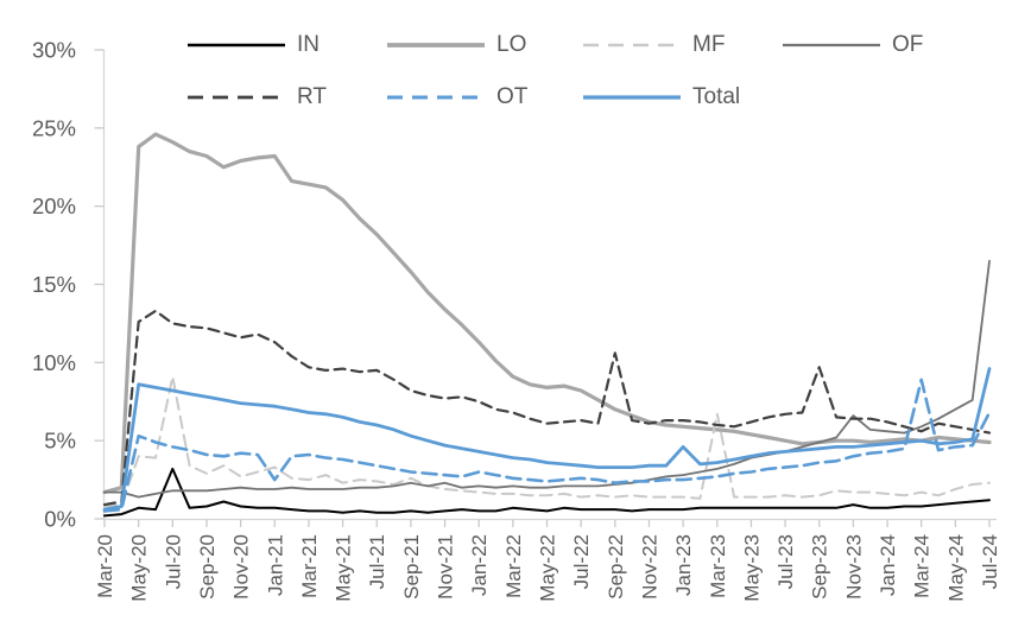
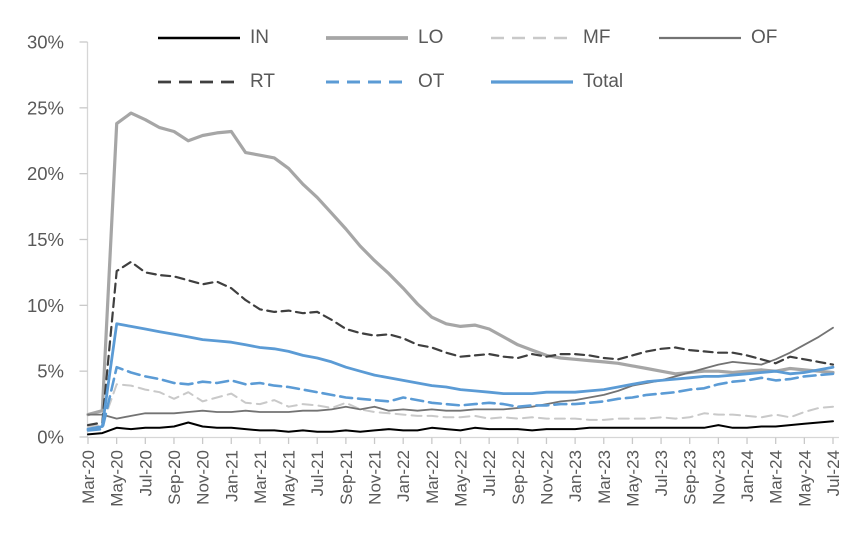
IN/Jul-20: 3.2% -> 0.7%
MF/Jul-20: 9.1% -> 3.6%
OT/Jan-21: 2.5% -> 4.3%
RT/Sep-22: 10.6% -> 6.0%
Total/Jan-23: 4.6% -> 3.4%
MF/Mar-23: 6.7% -> 1.3%
RT/Sep-23: 9.7% -> 6.6%
OF/Nov-23: 6.6% -> 5.5%
OT/Mar-24: 8.9% -> 4.3%
OF/Jul-24: 16.5% -> 8.3%
OT/Jul-24: 6.8% -> 4.8%
Total/Jul-24: 9.6% -> 5.3%
